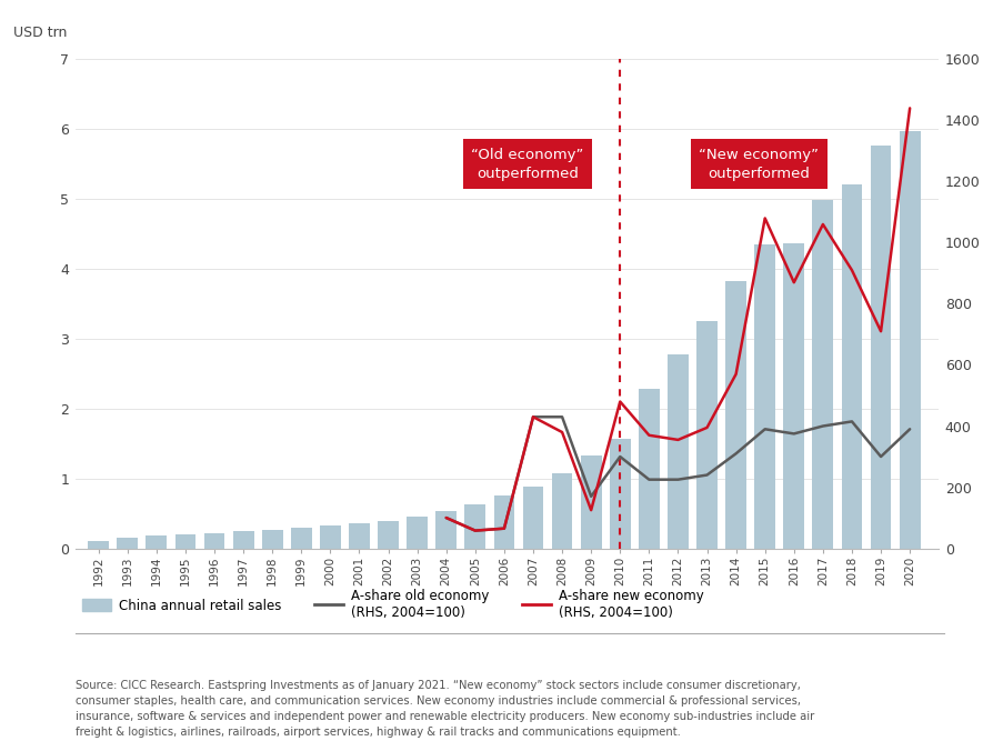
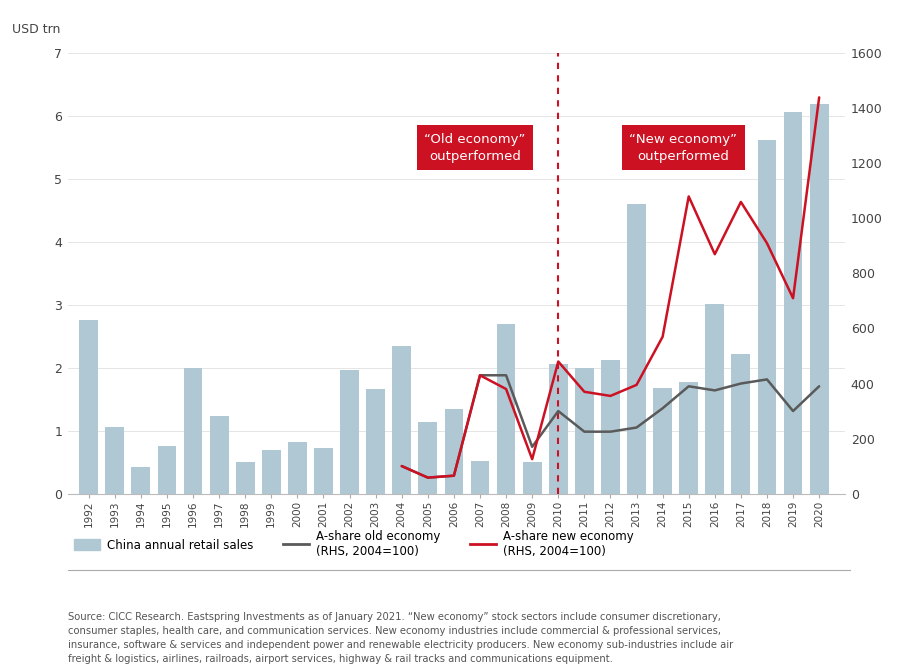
China annual retail sales/1992: 0.10 -> 2.76
China annual retail sales/1993: 0.15 -> 1.06
China annual retail sales/1994: 0.18 -> 0.42
China annual retail sales/1995: 0.20 -> 0.76
China annual retail sales/1996: 0.22 -> 2.00
China annual retail sales/1997: 0.25 -> 1.24
China annual retail sales/1998: 0.27 -> 0.50
China annual retail sales/1999: 0.29 -> 0.70
China annual retail sales/2000: 0.32 -> 0.82
China annual retail sales/2001: 0.36 -> 0.72
China annual retail sales/2002: 0.39 -> 1.96
China annual retail sales/2003: 0.45 -> 1.66
China annual retail sales/2004: 0.54 -> 2.34
China annual retail sales/2005: 0.63 -> 1.14
China annual retail sales/2006: 0.76 -> 1.34
China annual retail sales/2007: 0.89 -> 0.52
China annual retail sales/2008: 1.08 -> 2.70
China annual retail sales/2009: 1.33 -> 0.50
China annual retail sales/2010: 1.56 -> 2.06
China annual retail sales/2011: 2.28 -> 2.00
China annual retail sales/2012: 2.78 -> 2.12
China annual retail sales/2013: 3.25 -> 4.60
China annual retail sales/2014: 3.82 -> 1.68
China annual retail sales/2015: 4.35 -> 1.78
China annual retail sales/2016: 4.37 -> 3.02
China annual retail sales/2017: 4.98 -> 2.22
China annual retail sales/2018: 5.21 -> 5.62
China annual retail sales/2019: 5.77 -> 6.06
China annual retail sales/2020: 5.97 -> 6.20
